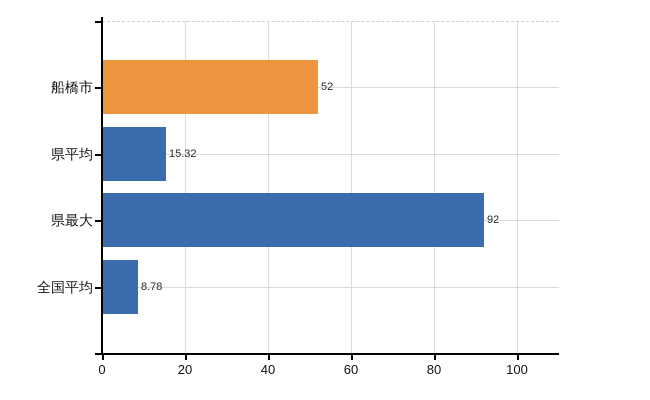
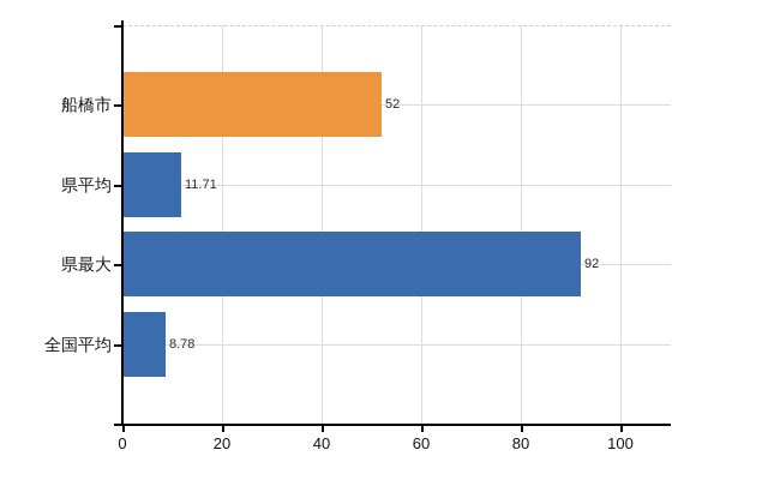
県平均: 15.32 -> 11.71
